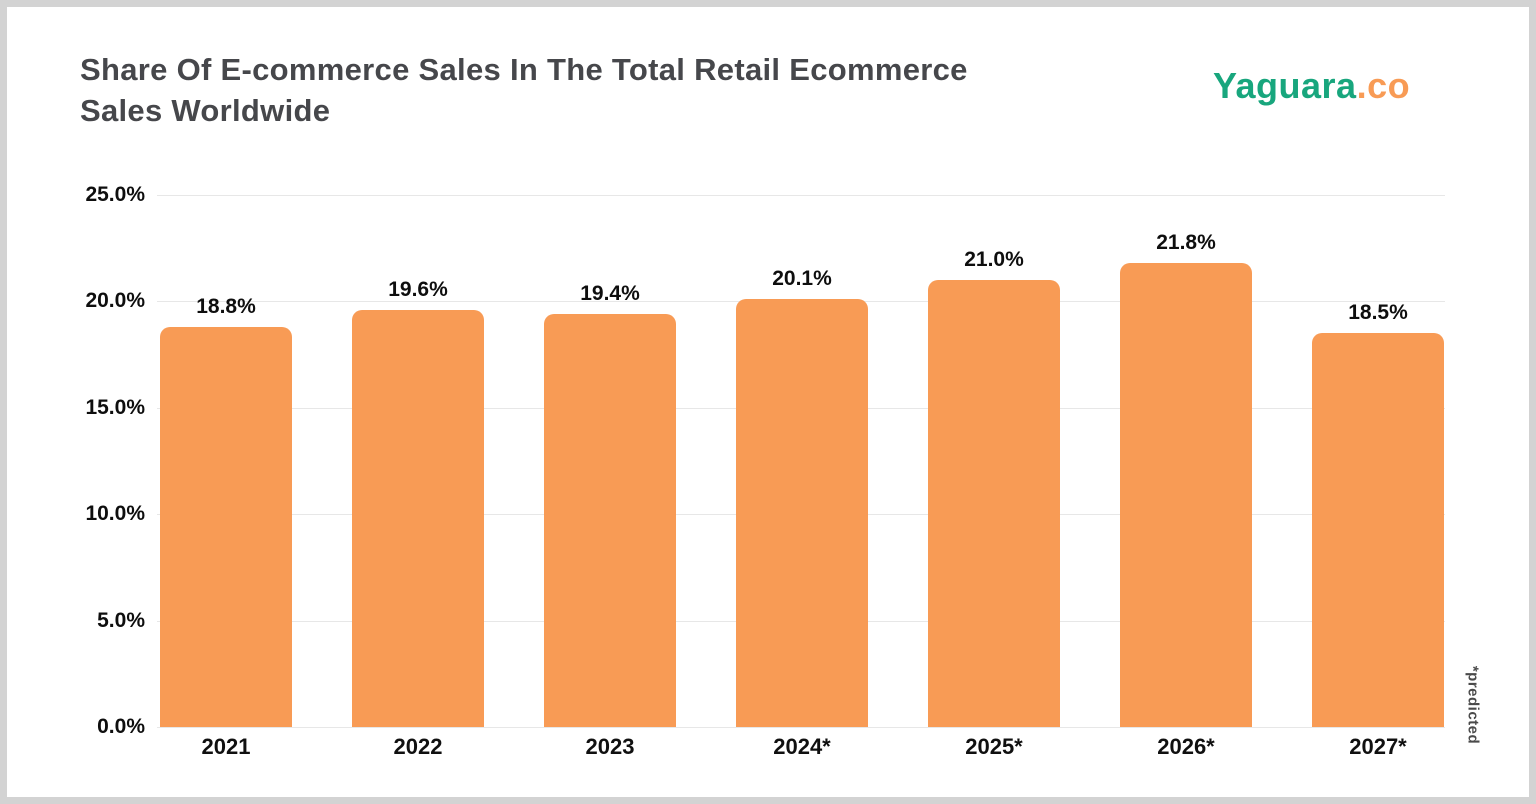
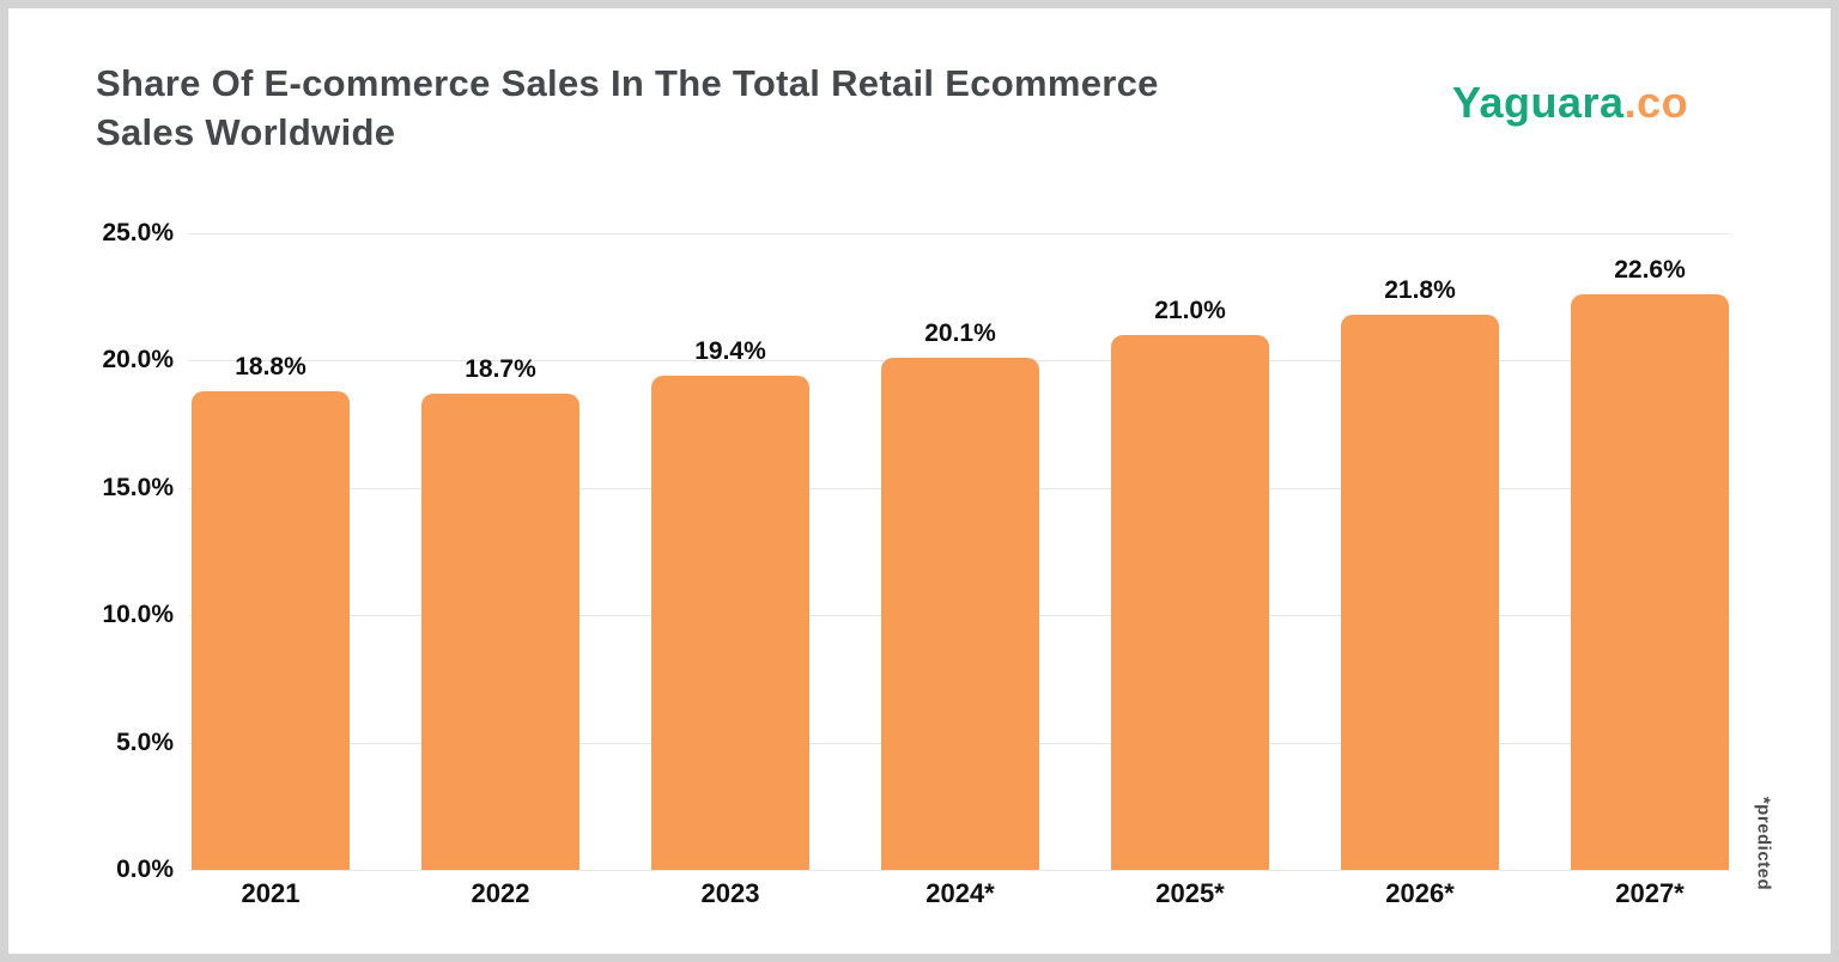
2022: 19.6% -> 18.7%
2027*: 18.5% -> 22.6%
